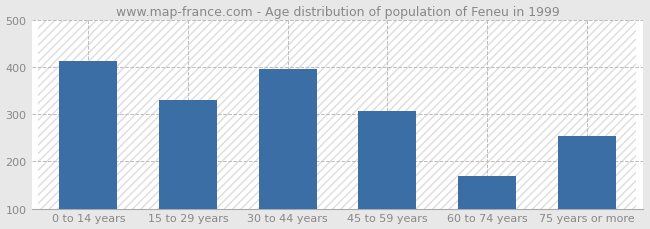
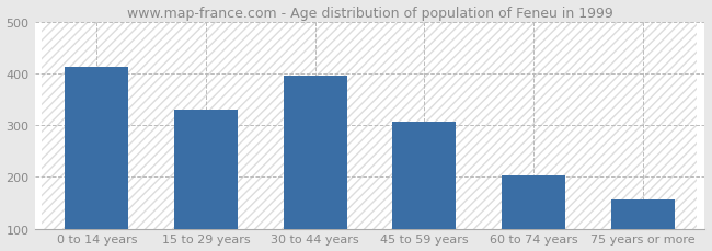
60 to 74 years: 170 -> 203
75 years or more: 255 -> 157
